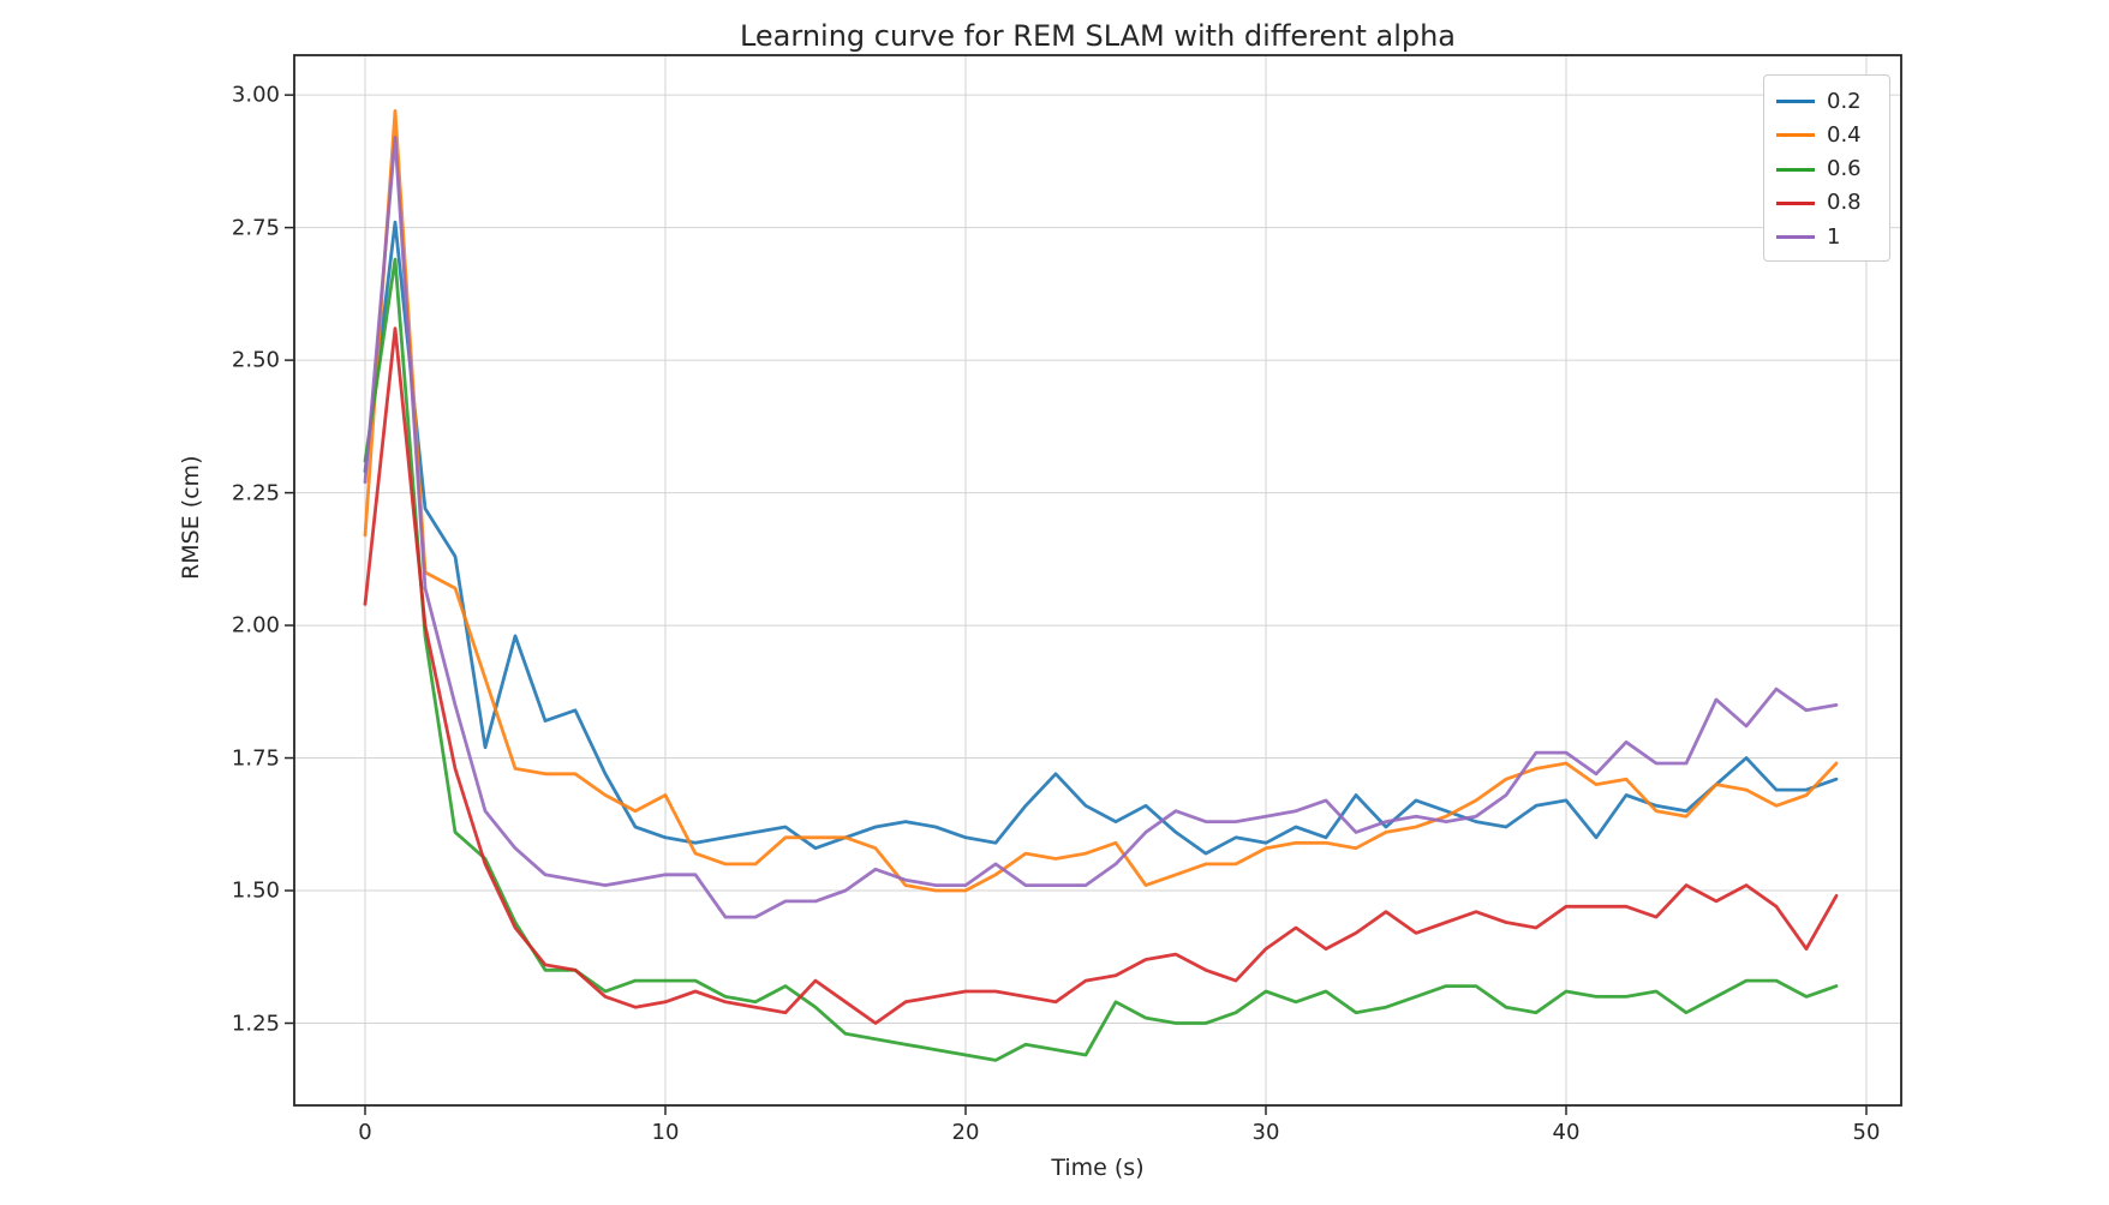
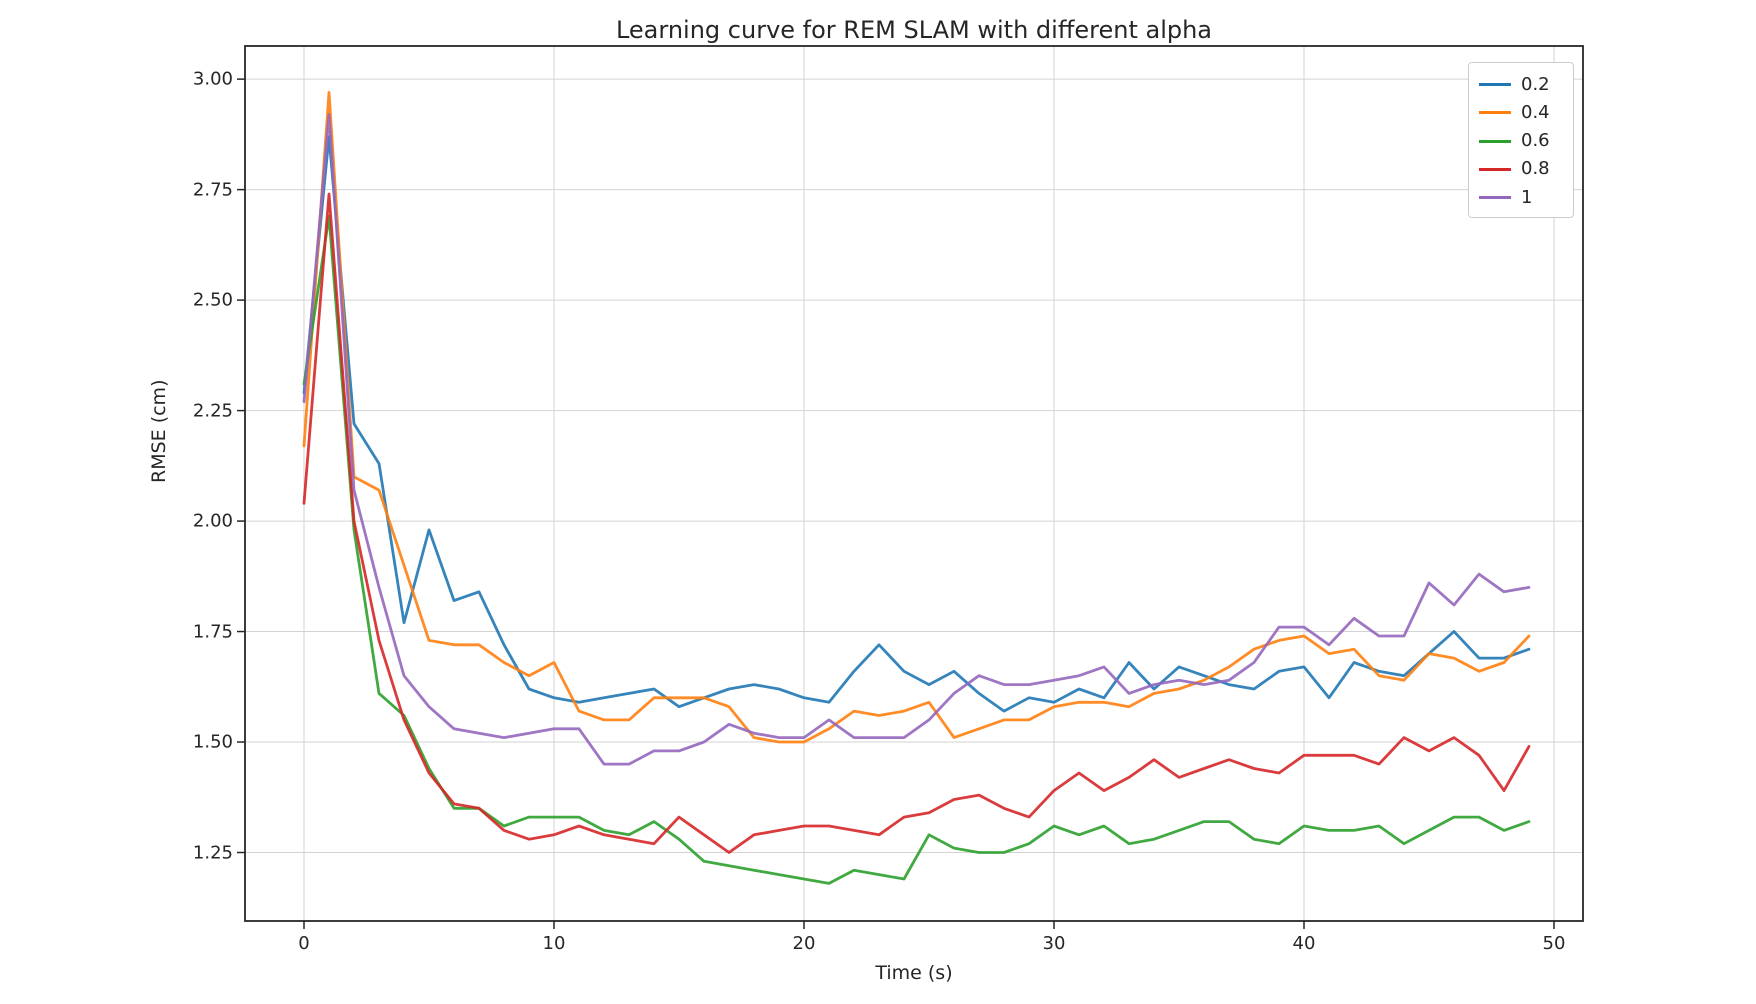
0.2/1: 2.76 -> 2.87
0.8/1: 2.56 -> 2.74
